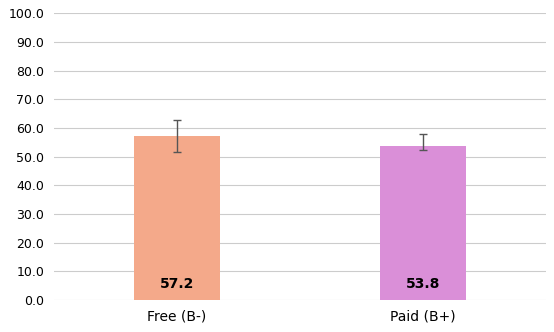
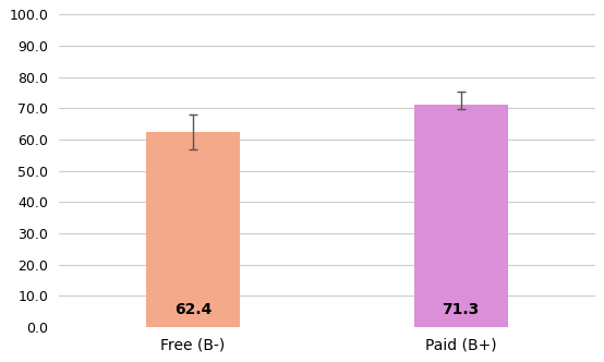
Free (B-): 57.2 -> 62.4
Paid (B+): 53.8 -> 71.3
